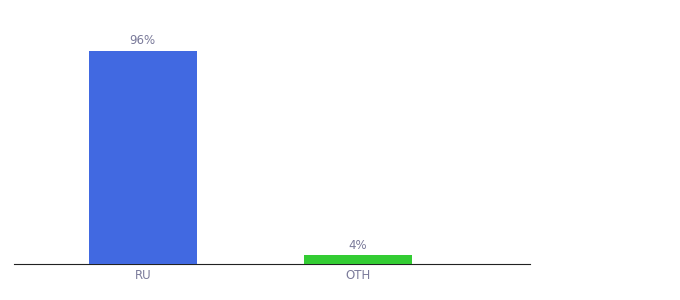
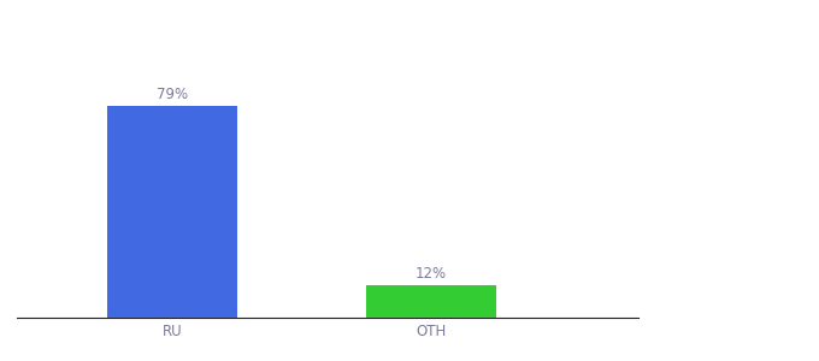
RU: 96% -> 79%
OTH: 4% -> 12%
